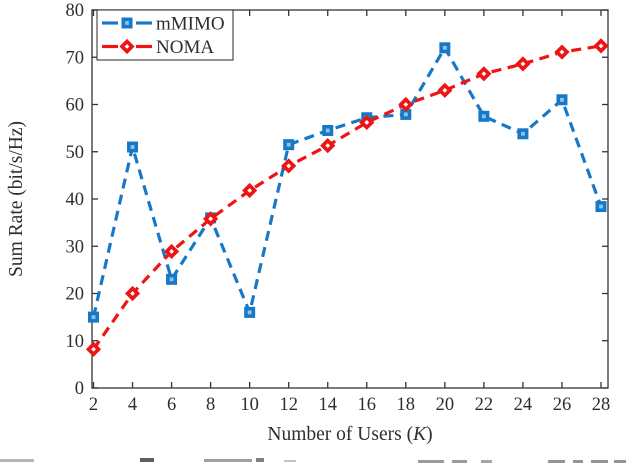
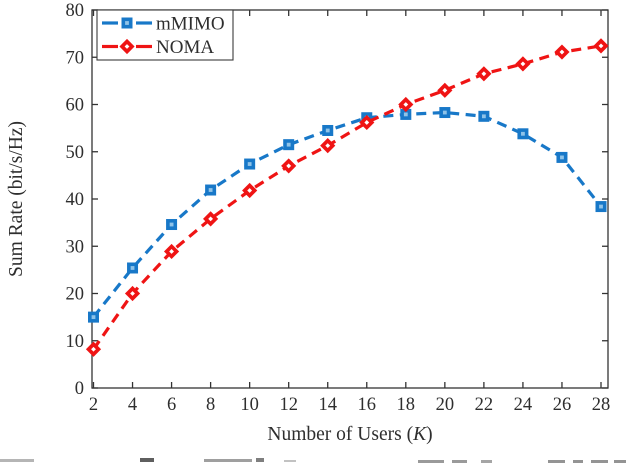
mMIMO/4: 51 -> 25
mMIMO/6: 23 -> 35
mMIMO/8: 36 -> 42
mMIMO/10: 16 -> 47
mMIMO/20: 72 -> 58
mMIMO/26: 61 -> 49
